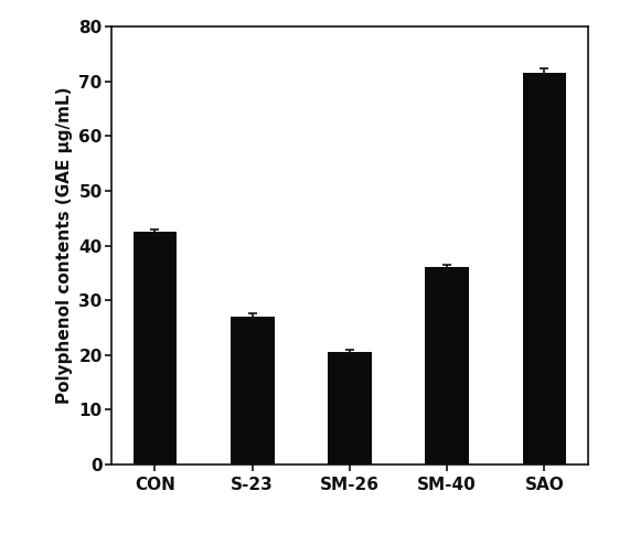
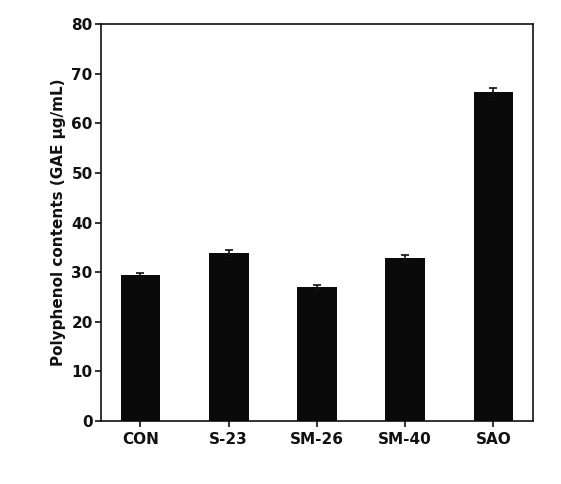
CON: 42.5 -> 29.4
S-23: 27.0 -> 33.8
SM-26: 20.5 -> 27.0
SM-40: 36.0 -> 32.9
SAO: 71.5 -> 66.4
